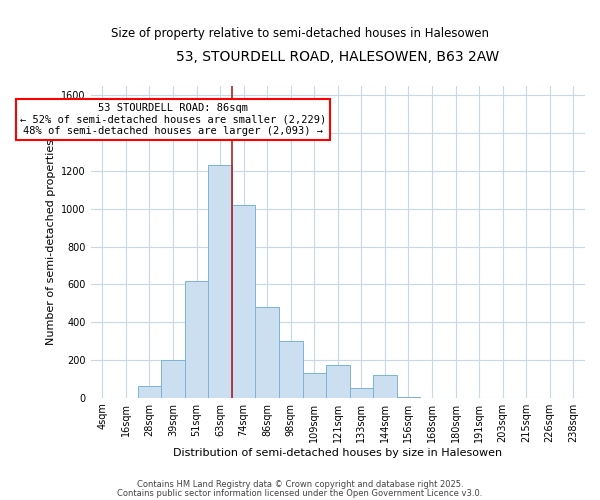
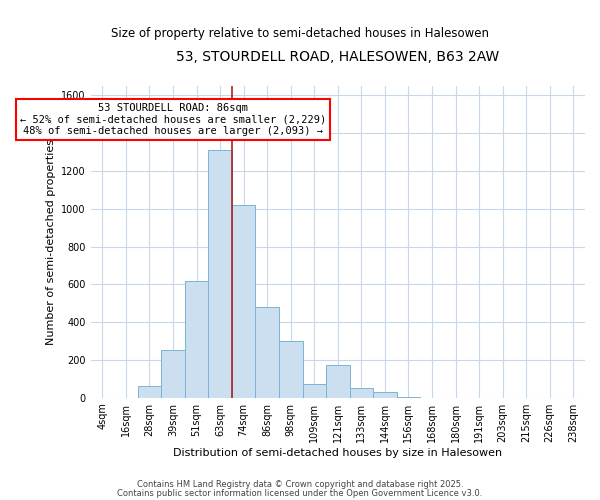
39sqm: 200 -> 250
63sqm: 1230 -> 1310
109sqm: 130 -> 80
144sqm: 120 -> 30
